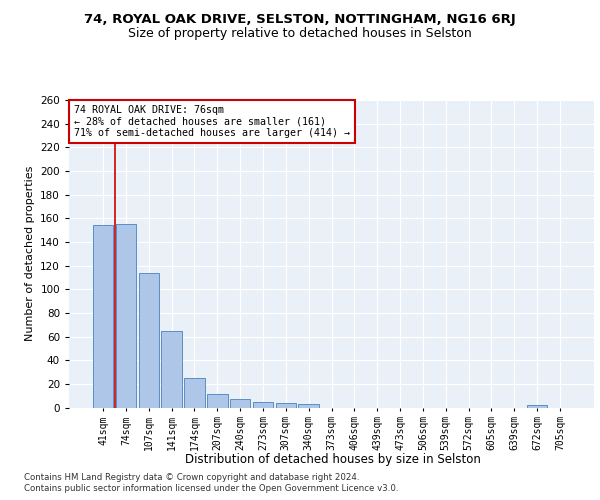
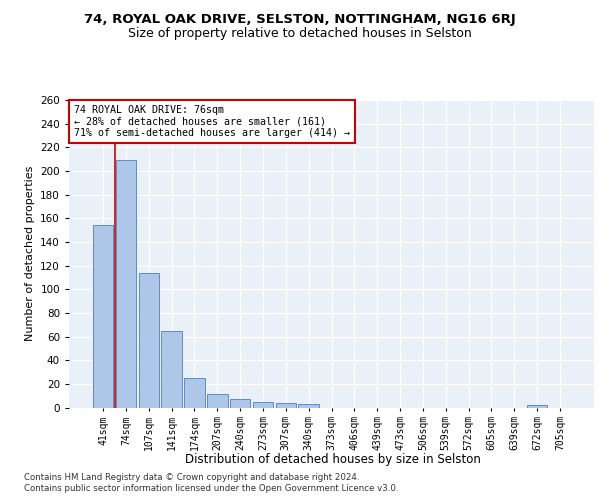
74sqm: 155 -> 209
